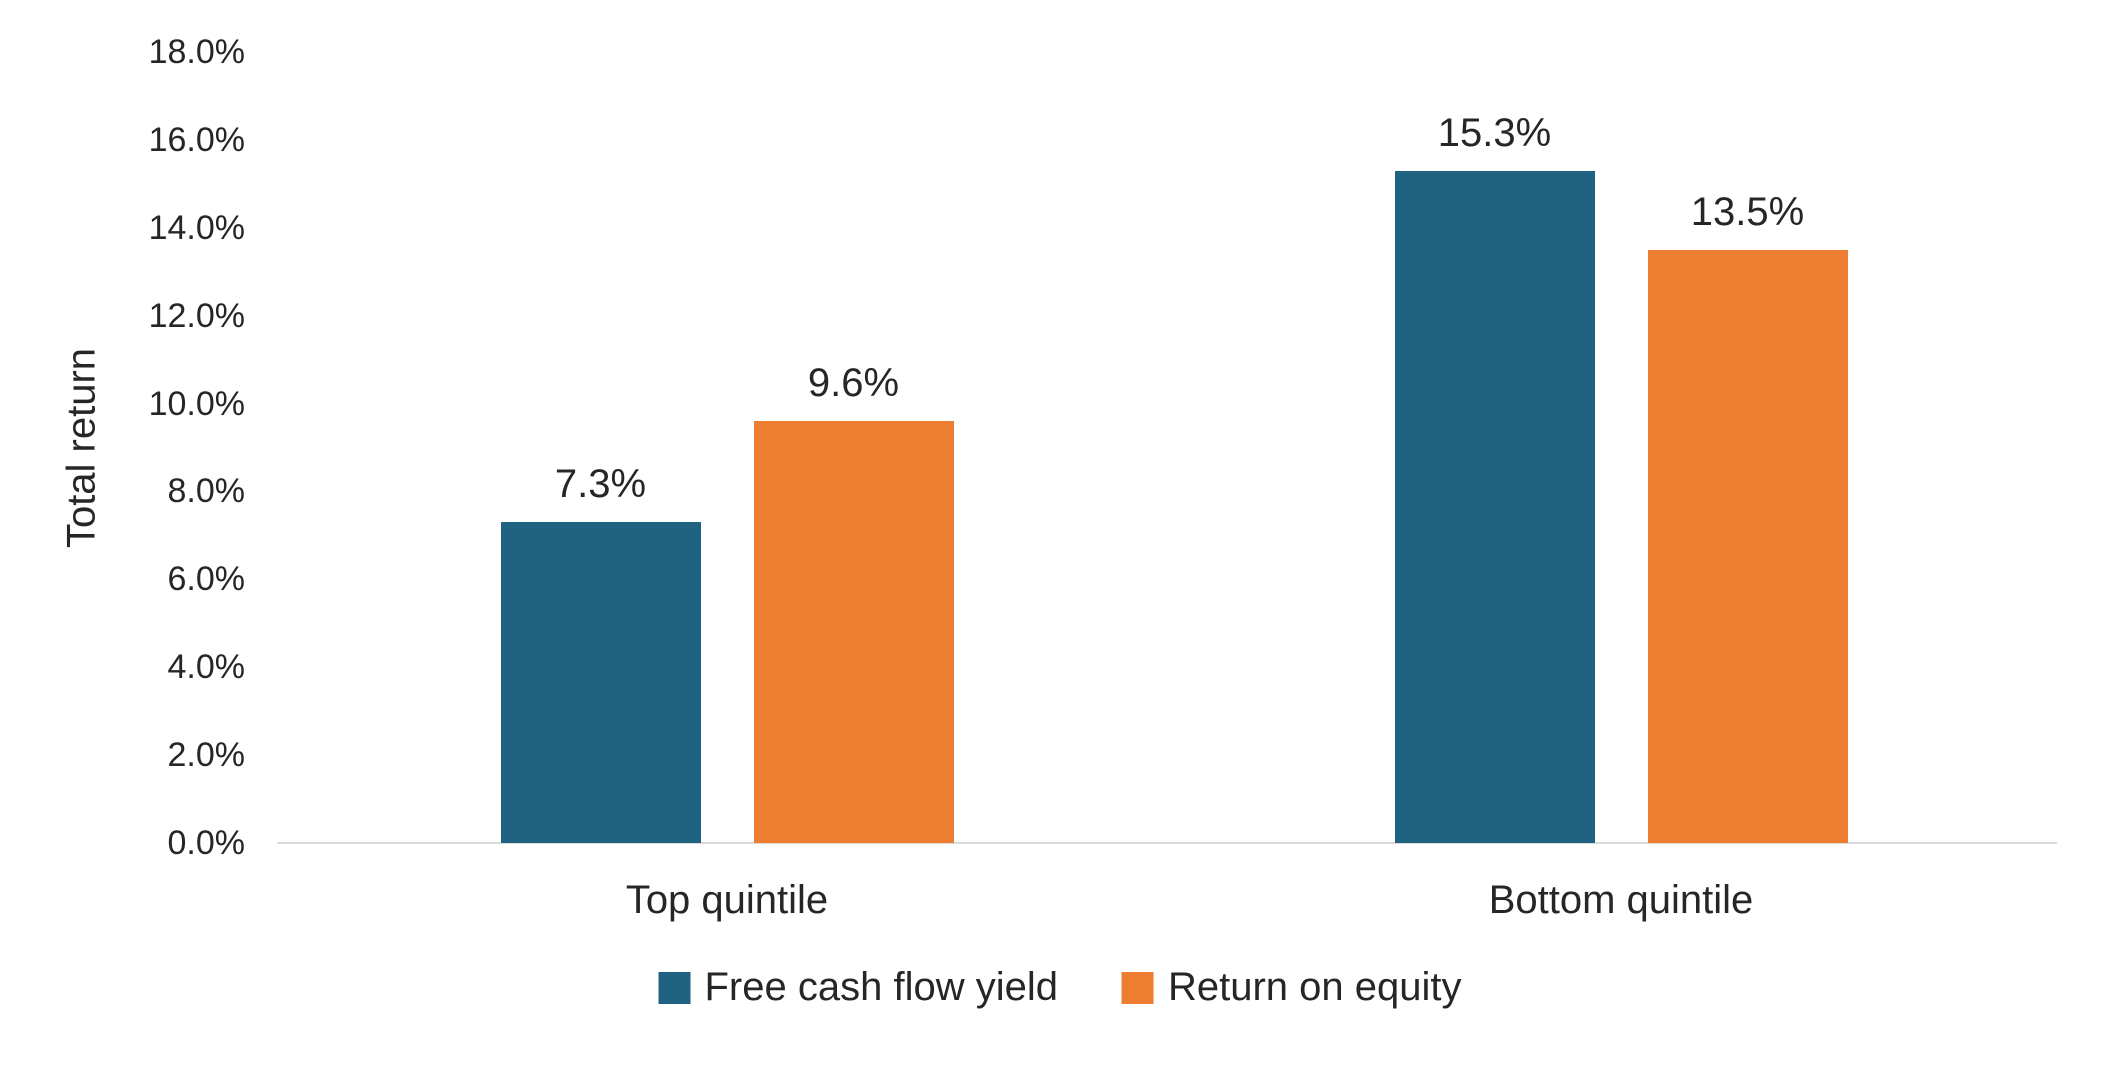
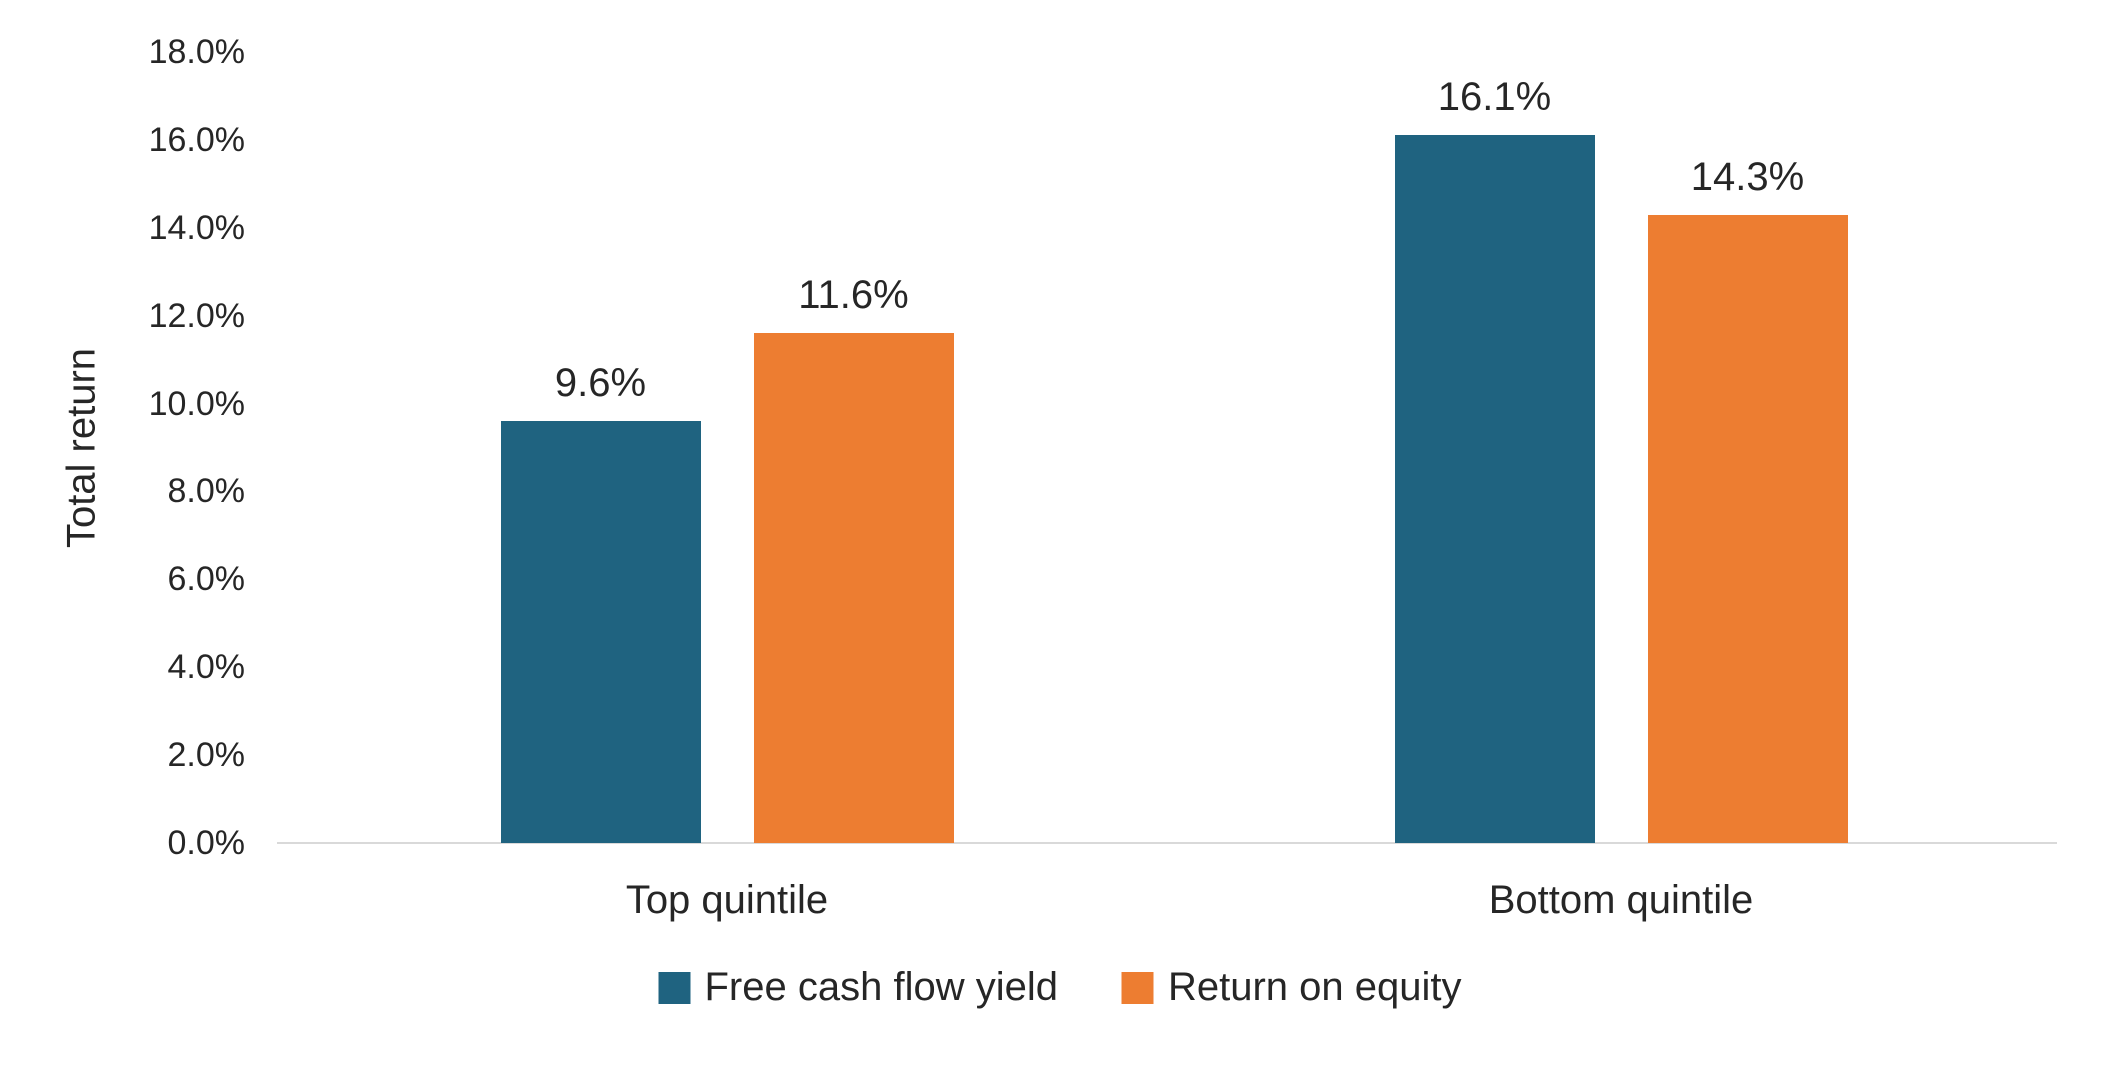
Free cash flow yield/Top quintile: 7.3% -> 9.6%
Return on equity/Top quintile: 9.6% -> 11.6%
Free cash flow yield/Bottom quintile: 15.3% -> 16.1%
Return on equity/Bottom quintile: 13.5% -> 14.3%
